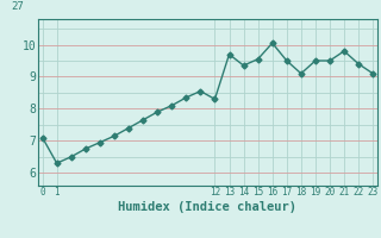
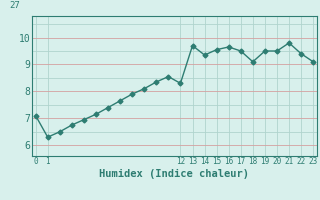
16: 10.05 -> 9.65
